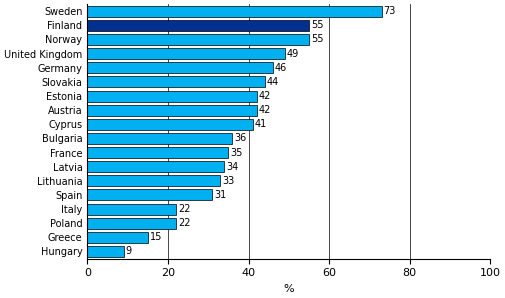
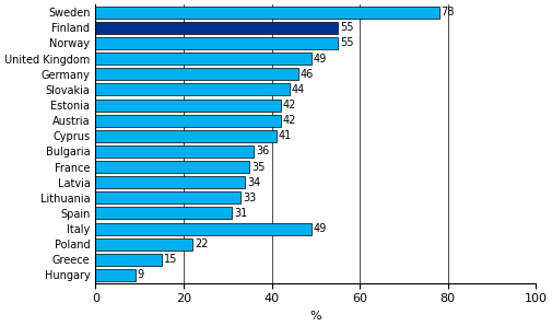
Sweden: 73 -> 78
Italy: 22 -> 49
